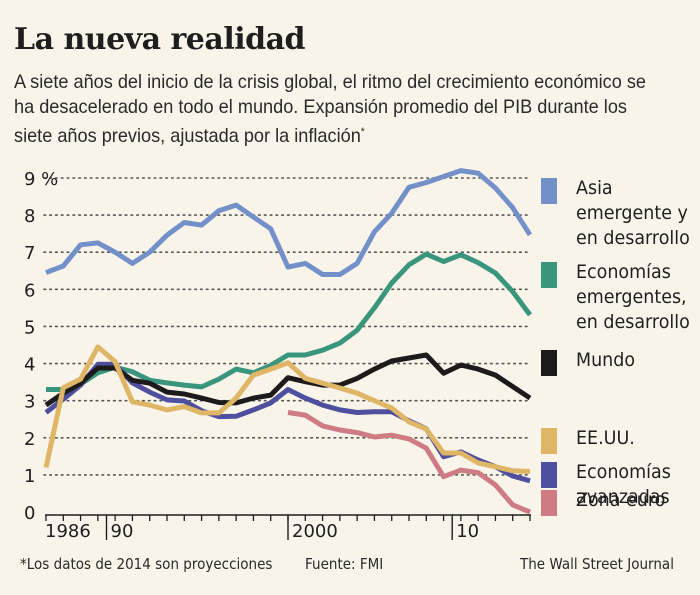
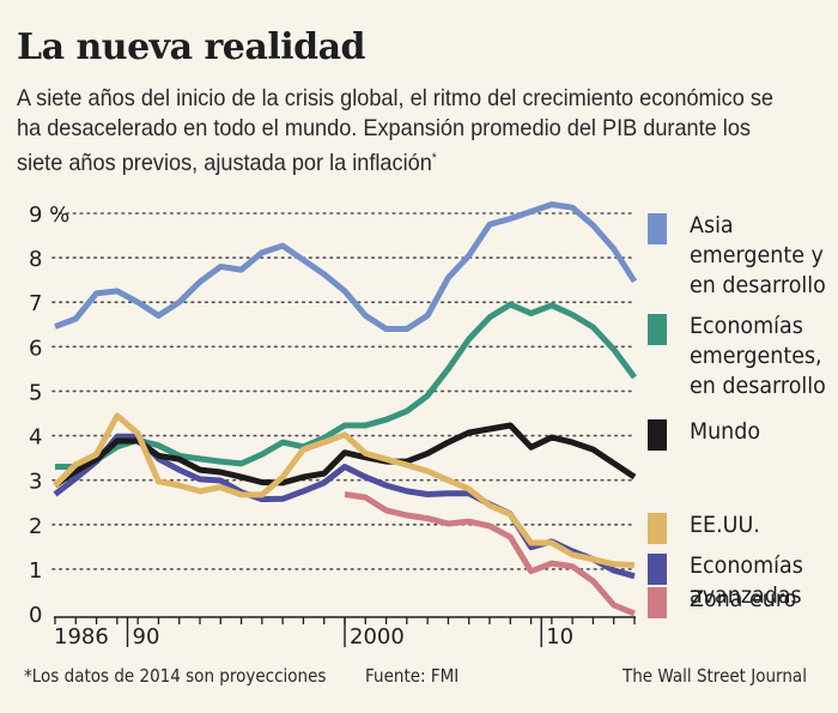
EE.UU./1986: 1.2% -> 2.9%
Asia emergente y en desarrollo/2000: 6.6% -> 7.2%
